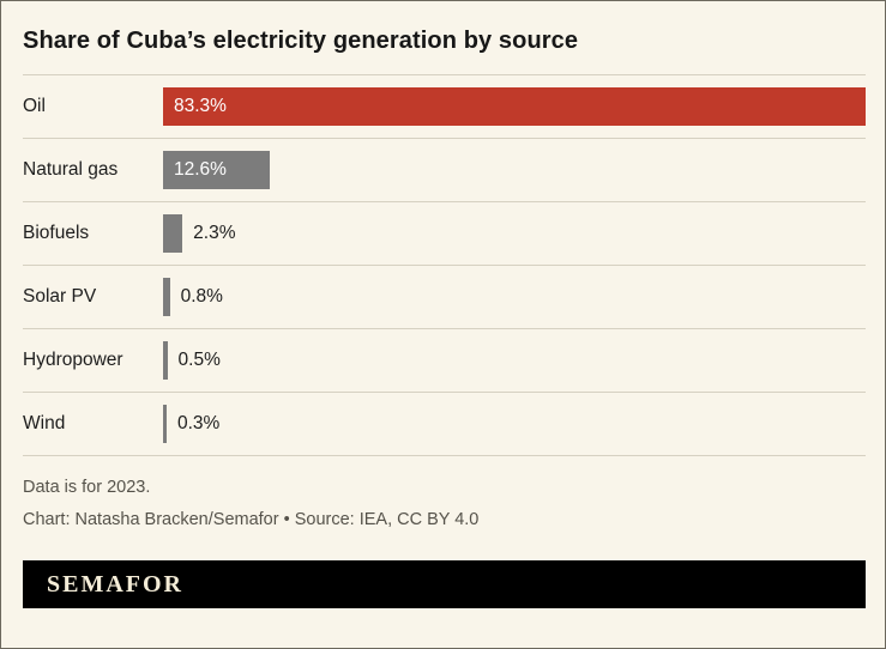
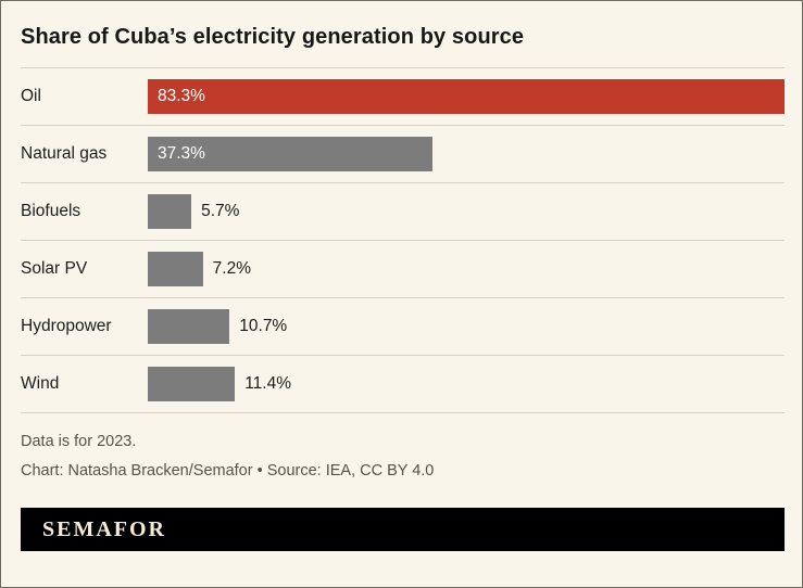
Natural gas: 12.6% -> 37.3%
Biofuels: 2.3% -> 5.7%
Solar PV: 0.8% -> 7.2%
Hydropower: 0.5% -> 10.7%
Wind: 0.3% -> 11.4%
